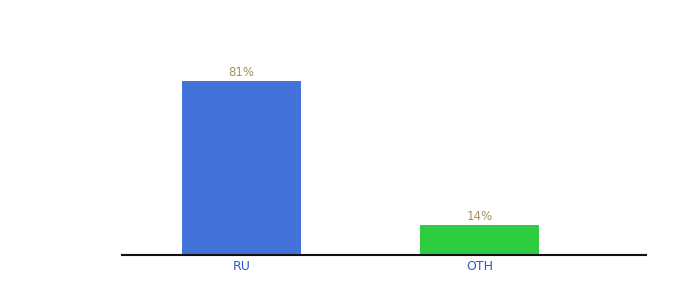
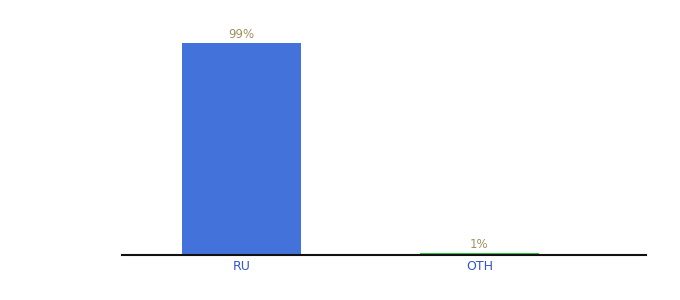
RU: 81% -> 99%
OTH: 14% -> 1%
